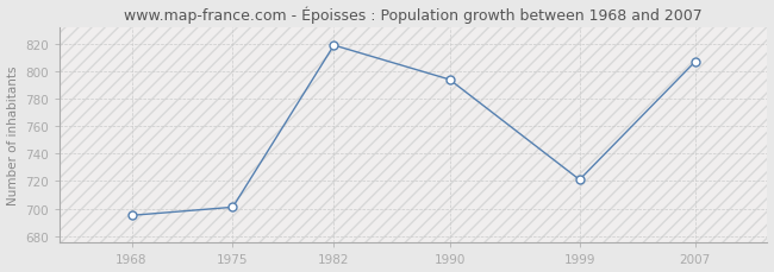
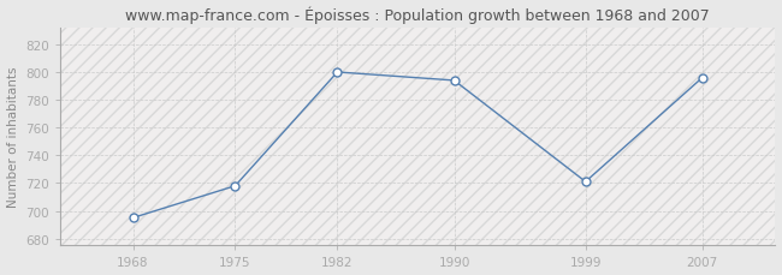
1975: 701 -> 718
1982: 819 -> 800
2007: 807 -> 796
